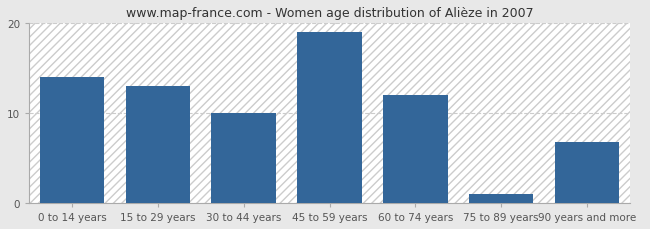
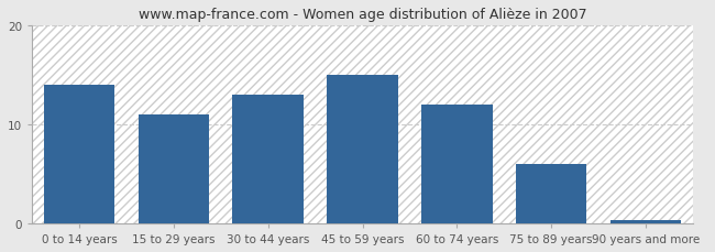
15 to 29 years: 13.0 -> 11.0
30 to 44 years: 10.0 -> 13.0
45 to 59 years: 19.0 -> 15.0
75 to 89 years: 1.0 -> 6.0
90 years and more: 6.8 -> 0.3
